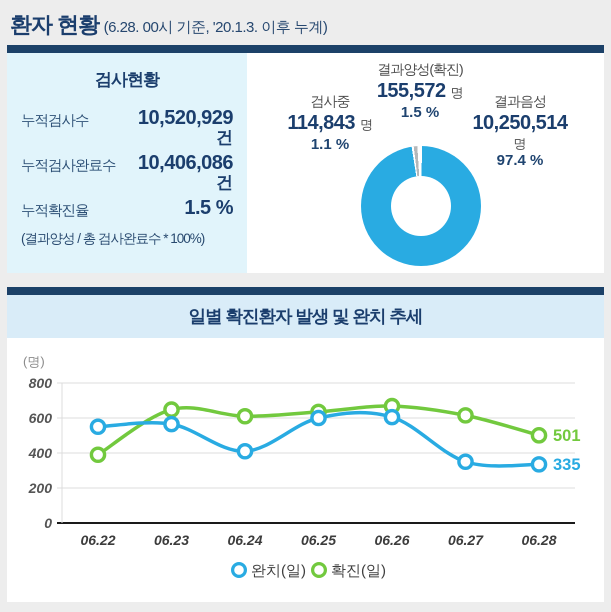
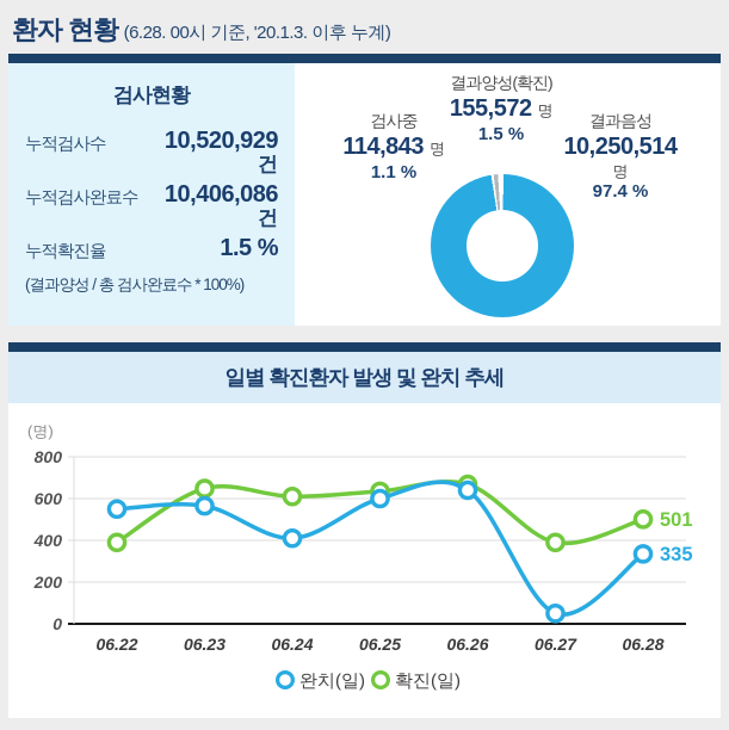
완치(일)/06.26: 600 -> 640
확진(일)/06.27: 620 -> 390
완치(일)/06.27: 350 -> 50
